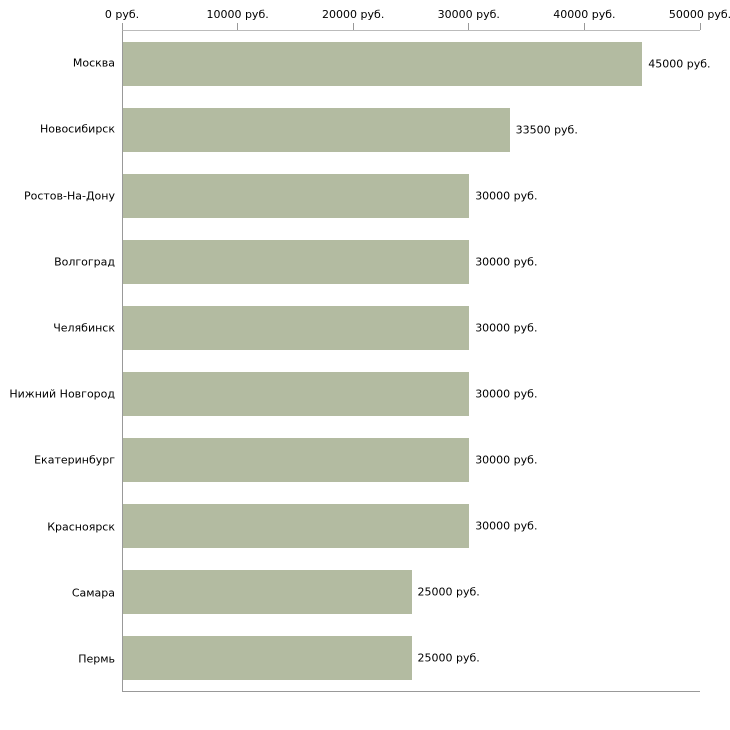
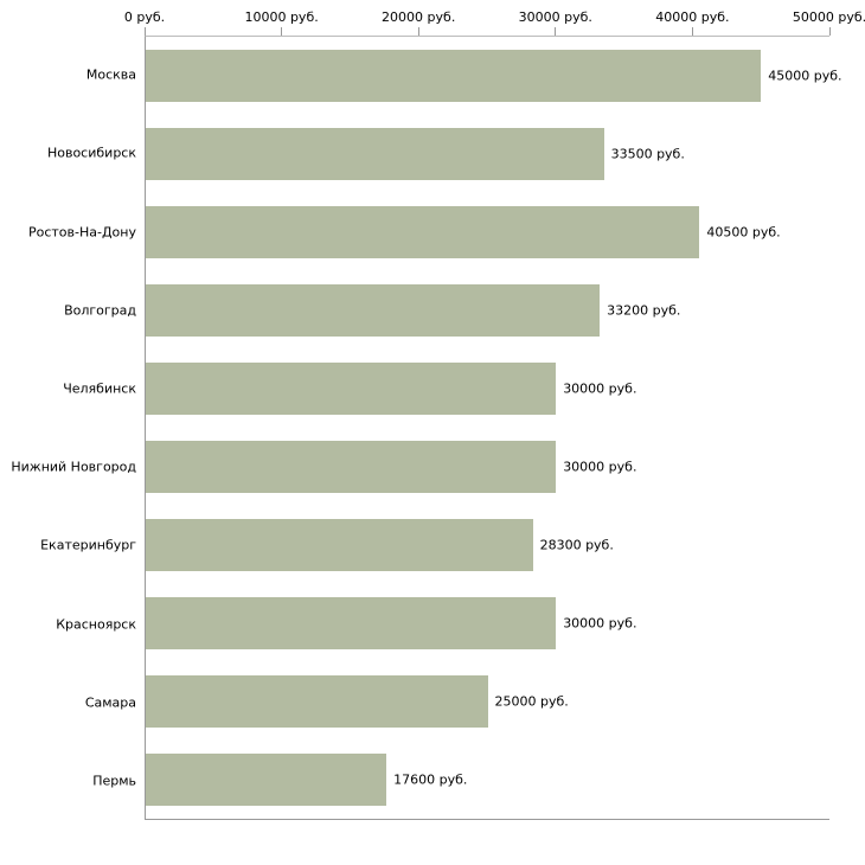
Ростов-На-Дону: 30000 -> 40500
Волгоград: 30000 -> 33200
Екатеринбург: 30000 -> 28300
Пермь: 25000 -> 17600
